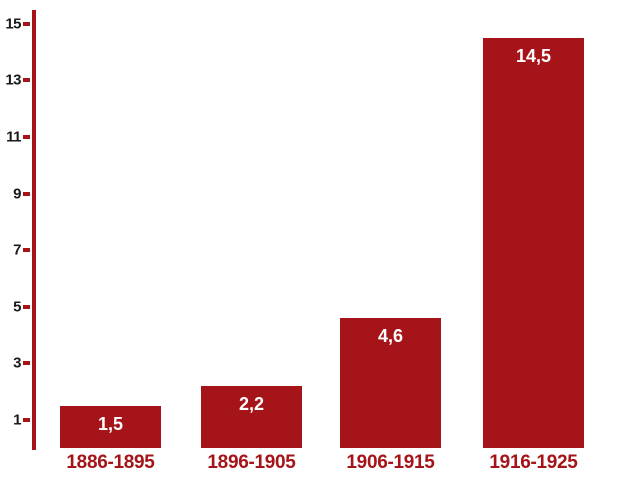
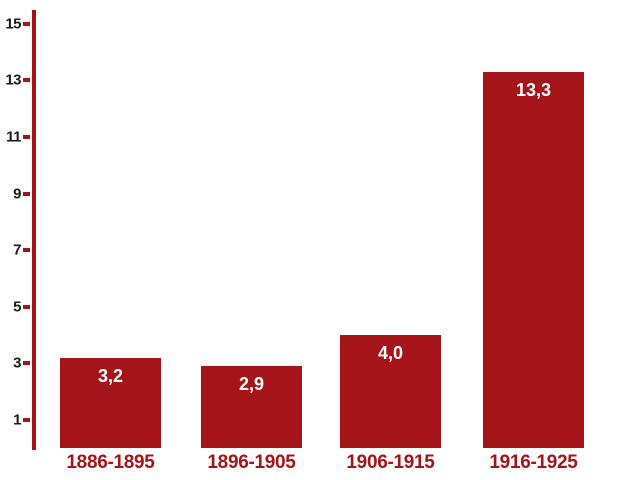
1886-1895: 1,5 -> 3,2
1896-1905: 2,2 -> 2,9
1906-1915: 4,6 -> 4,0
1916-1925: 14,5 -> 13,3
